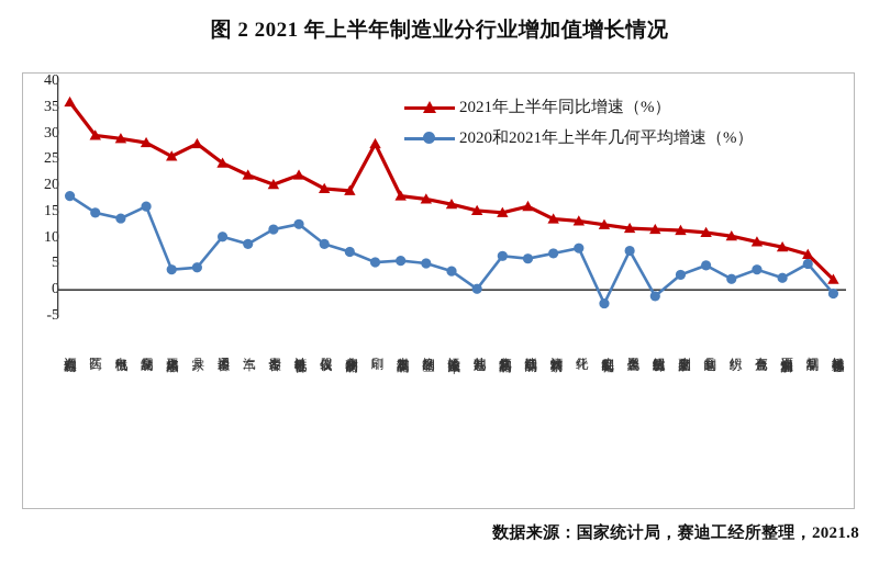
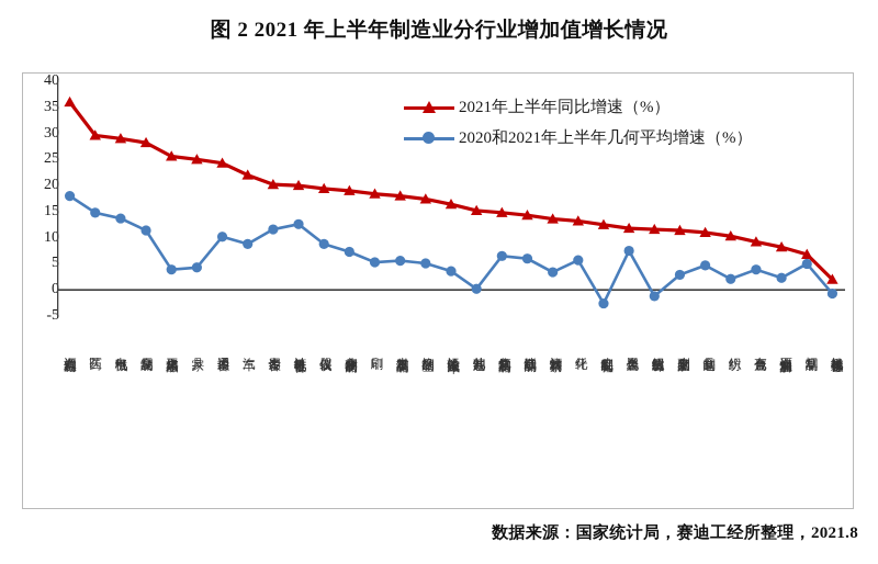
2020和2021年上半年几何平均增速（%）/金属制品: 16 -> 11
2021年上半年同比增速（%）/家具: 28 -> 25
2021年上半年同比增速（%）/计算机电子设备: 22 -> 20
2021年上半年同比增速（%）/印刷: 28 -> 18
2021年上半年同比增速（%）/造纸和纸制品: 16 -> 14
2020和2021年上半年几何平均增速（%）/酒饮料精制茶: 7 -> 3
2020和2021年上半年几何平均增速（%）/化纤: 8 -> 6
